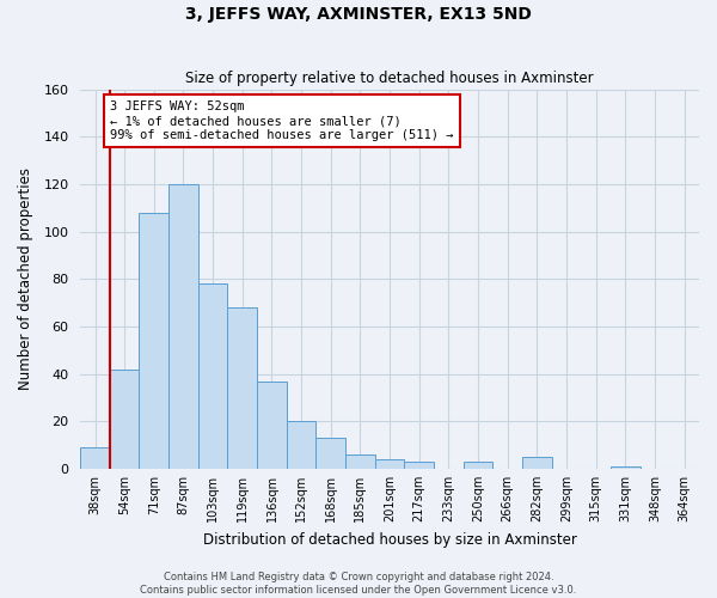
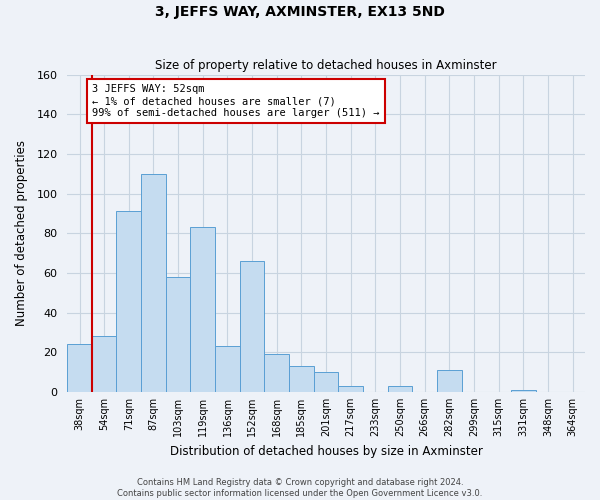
38sqm: 9 -> 24
54sqm: 42 -> 28
71sqm: 108 -> 91
87sqm: 120 -> 110
103sqm: 78 -> 58
119sqm: 68 -> 83
136sqm: 37 -> 23
152sqm: 20 -> 66
168sqm: 13 -> 19
185sqm: 6 -> 13
201sqm: 4 -> 10
282sqm: 5 -> 11
